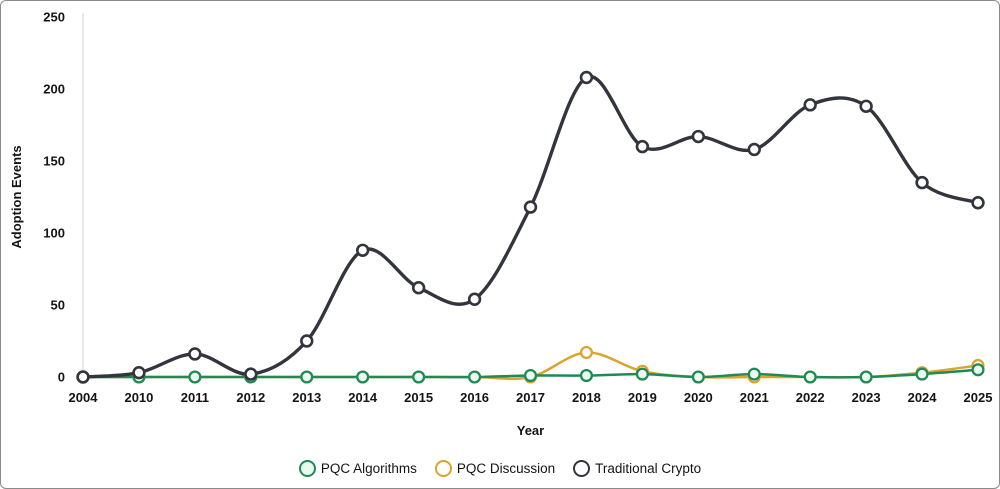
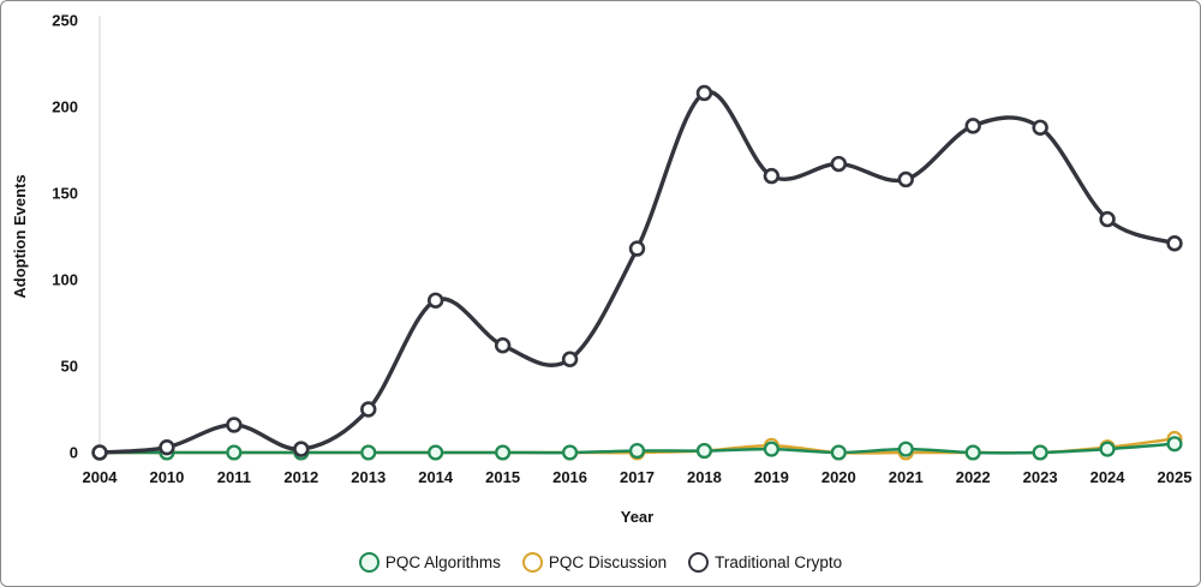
PQC Discussion/2018: 17 -> 1
